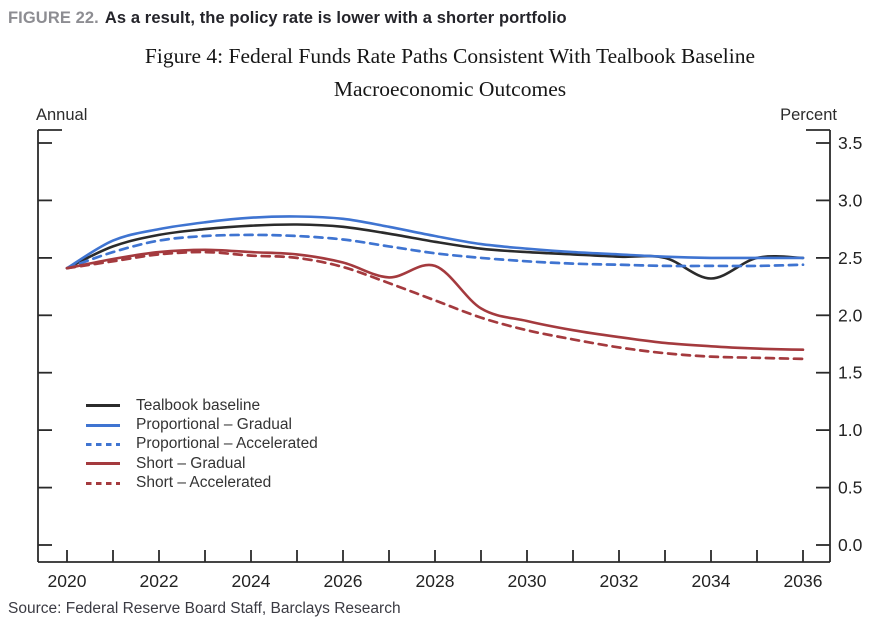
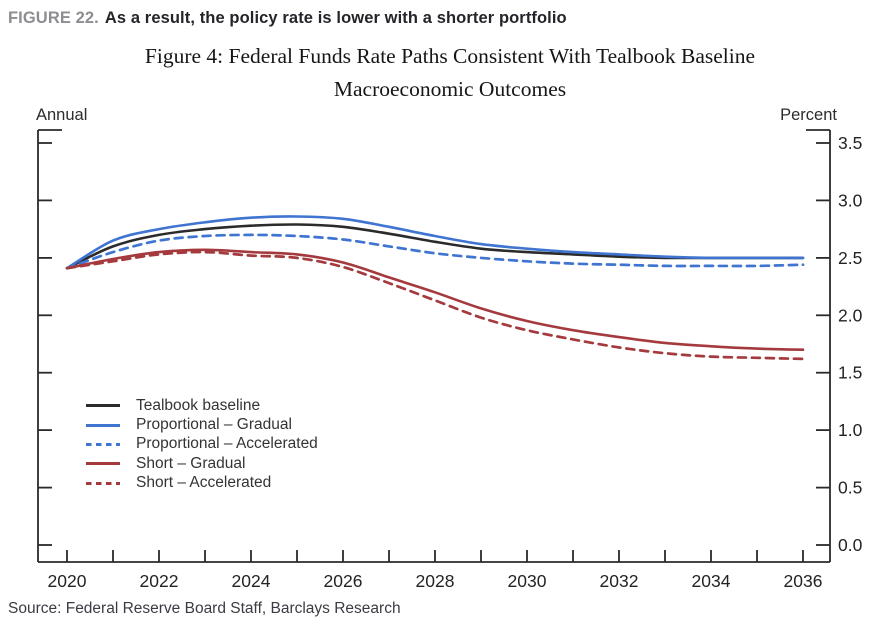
Short – Gradual/2028: 2.43 -> 2.20
Tealbook baseline/2034: 2.32 -> 2.50
